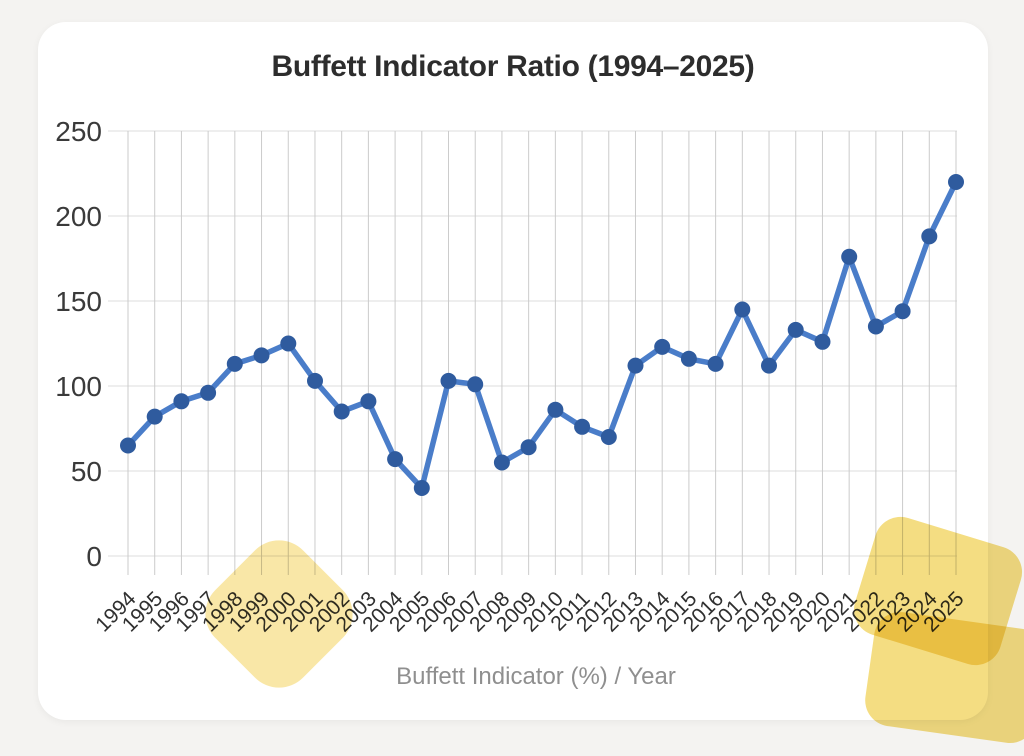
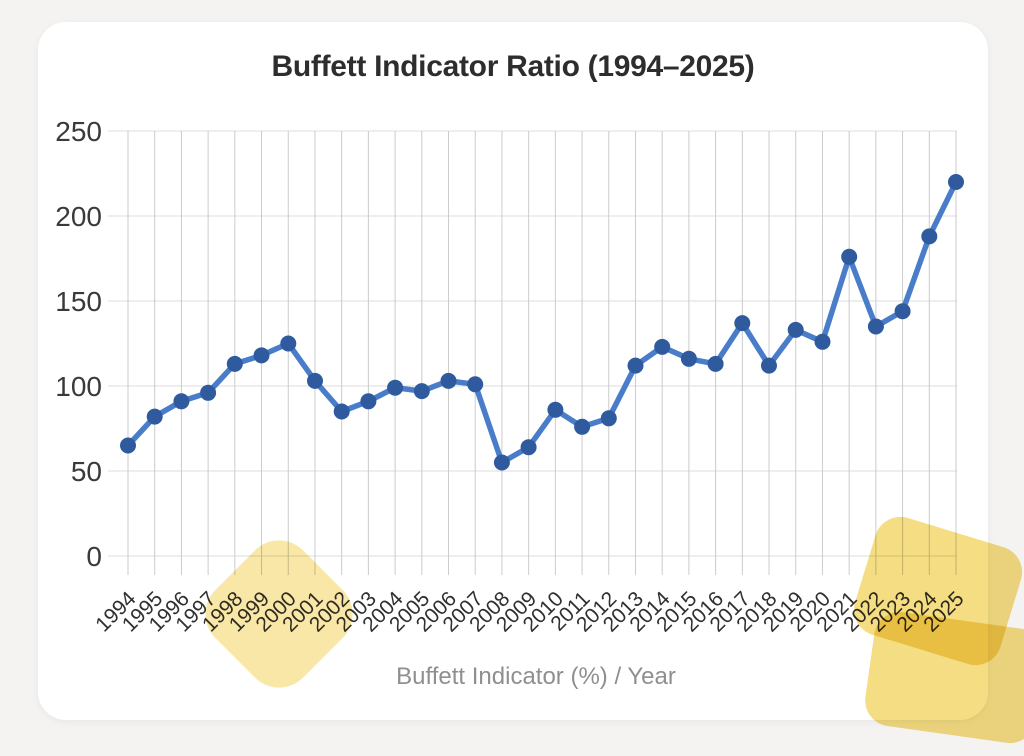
2004: 57 -> 99
2005: 40 -> 97
2012: 70 -> 81
2017: 145 -> 137
